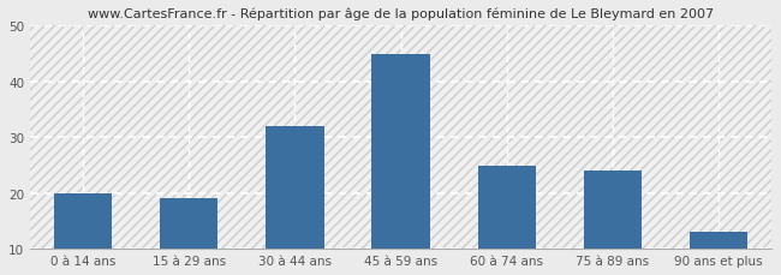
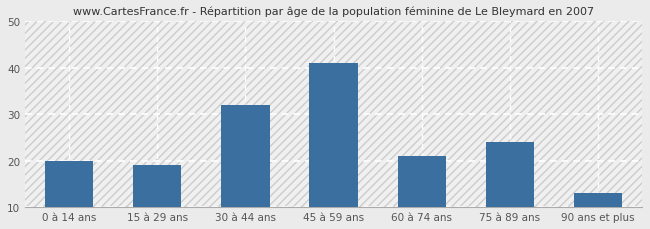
45 à 59 ans: 45 -> 41
60 à 74 ans: 25 -> 21
